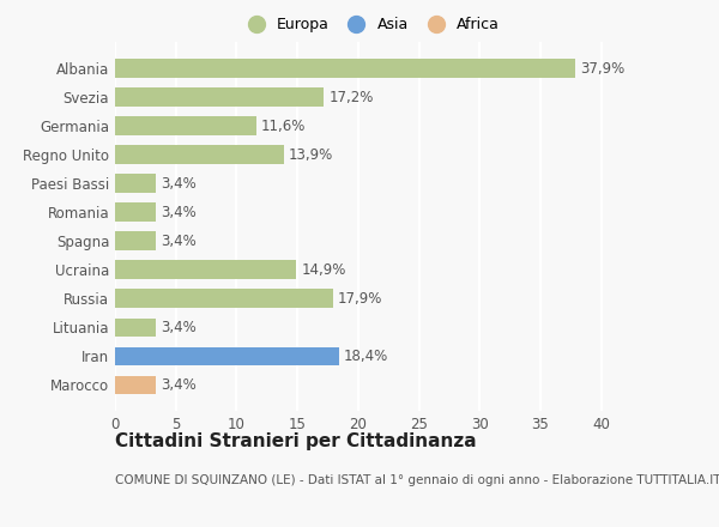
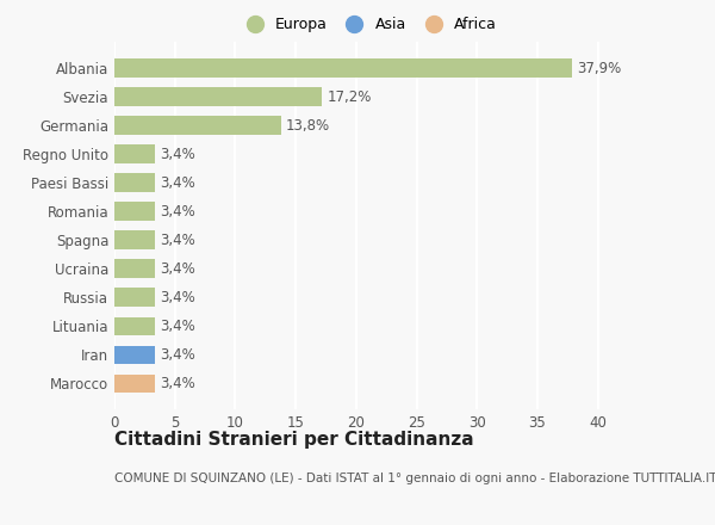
Germania: 11,6% -> 13,8%
Regno Unito: 13,9% -> 3,4%
Ucraina: 14,9% -> 3,4%
Russia: 17,9% -> 3,4%
Iran: 18,4% -> 3,4%
